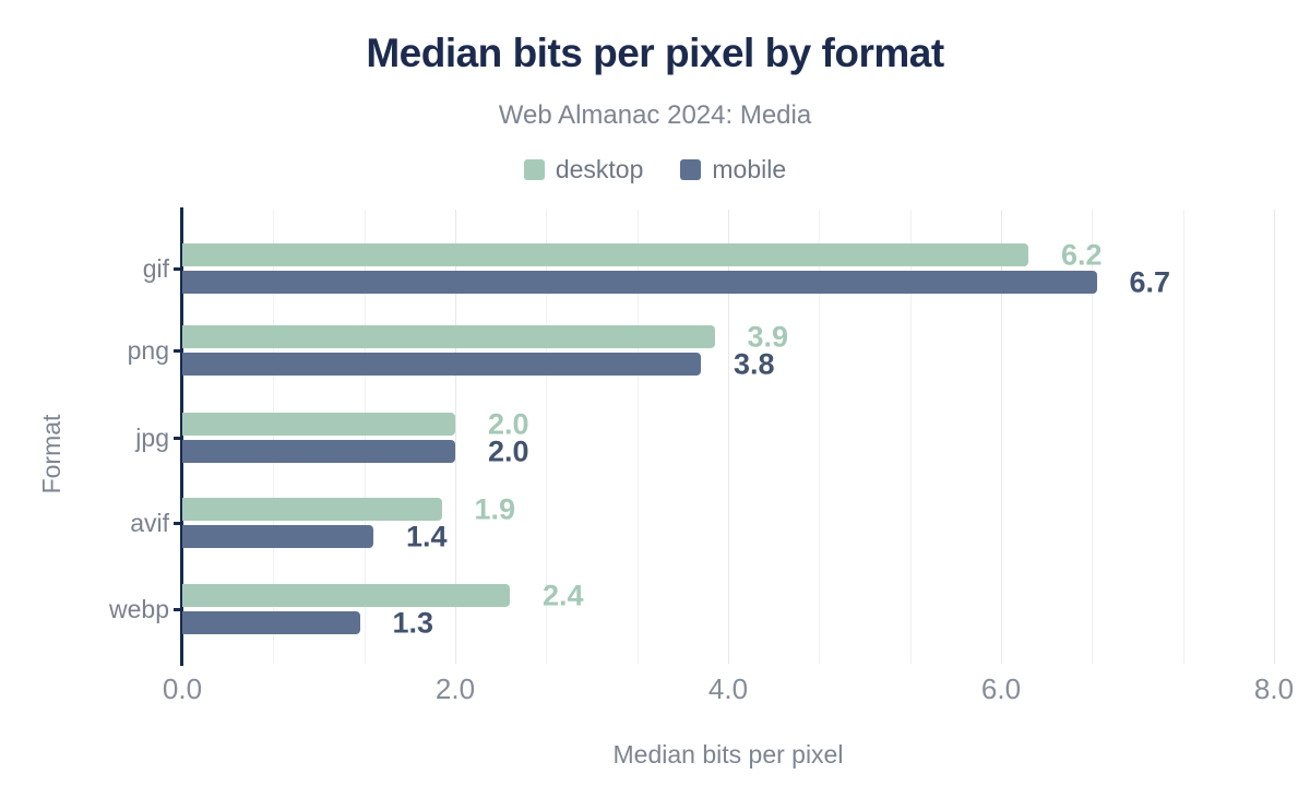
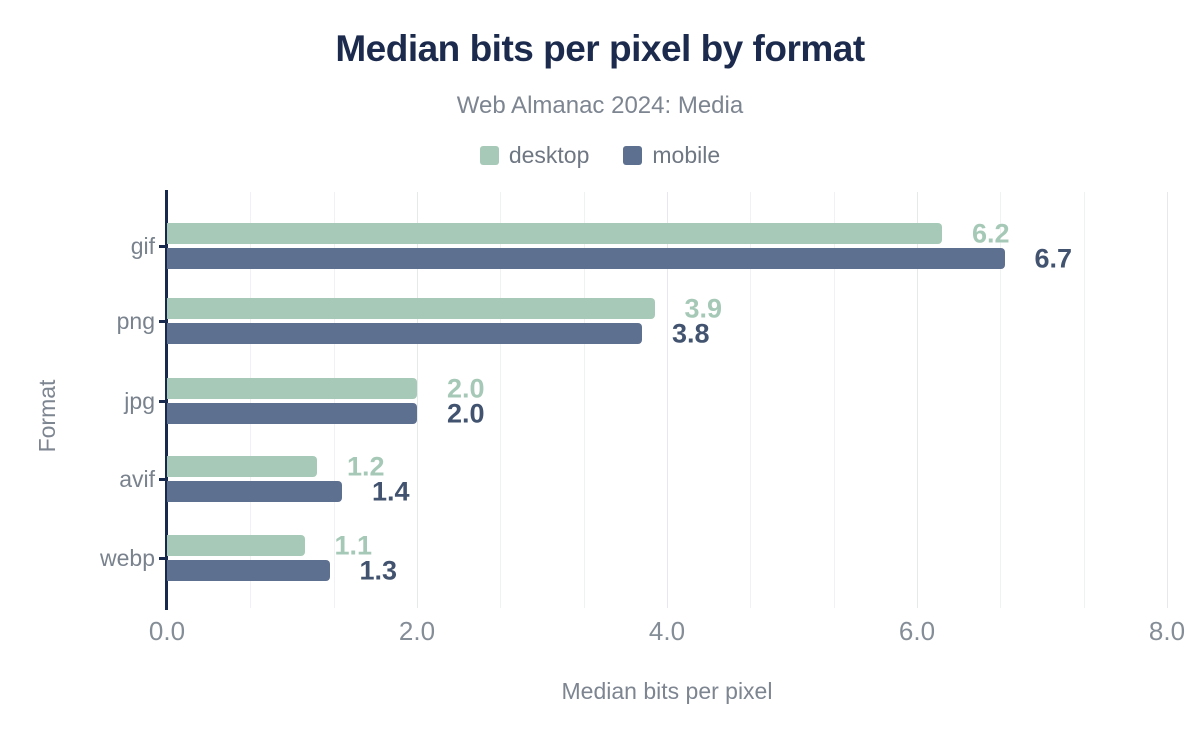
desktop/avif: 1.9 -> 1.2
desktop/webp: 2.4 -> 1.1
